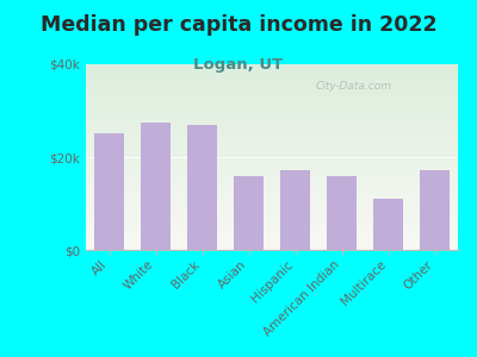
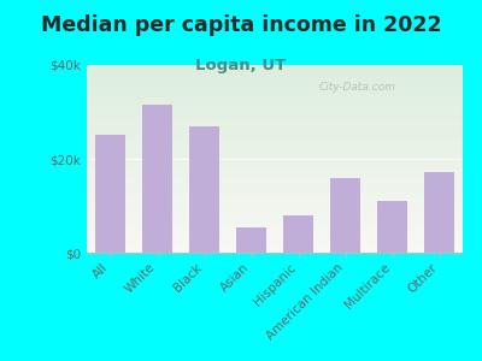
White: $27.5k -> $31.5k
Asian: $16.0k -> $5.5k
Hispanic: $17.2k -> $8.0k
